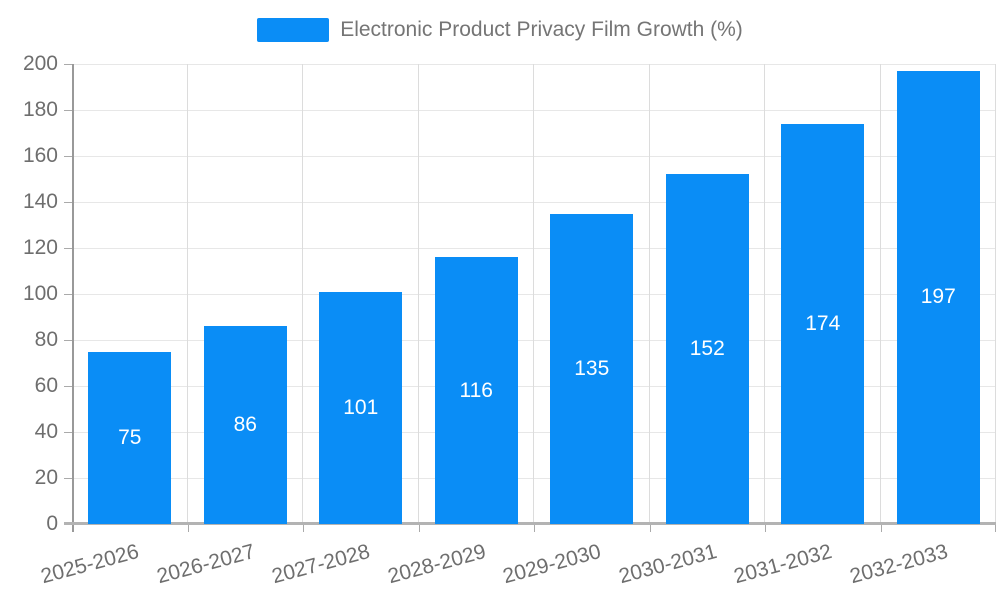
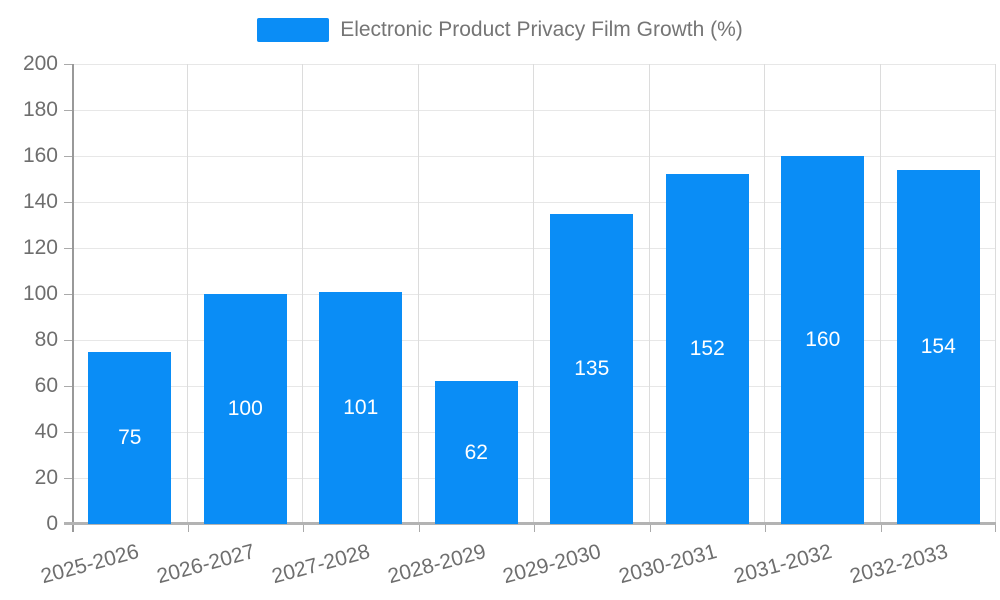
2026-2027: 86 -> 100
2028-2029: 116 -> 62
2031-2032: 174 -> 160
2032-2033: 197 -> 154
